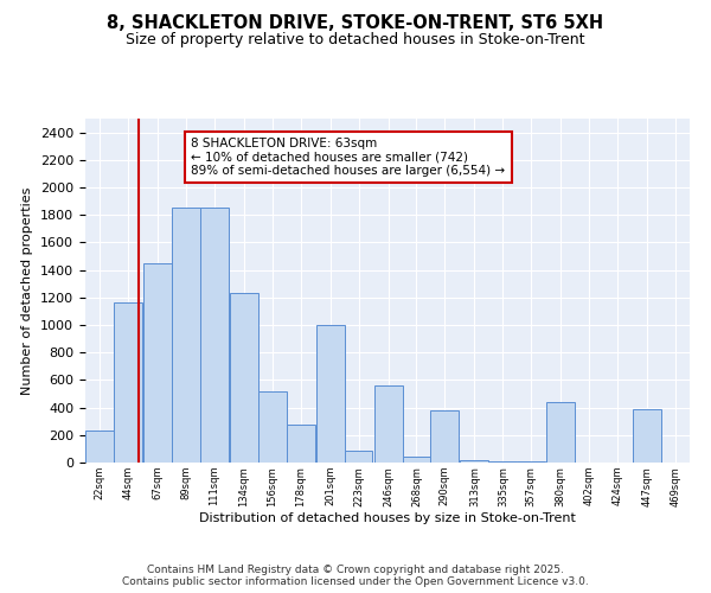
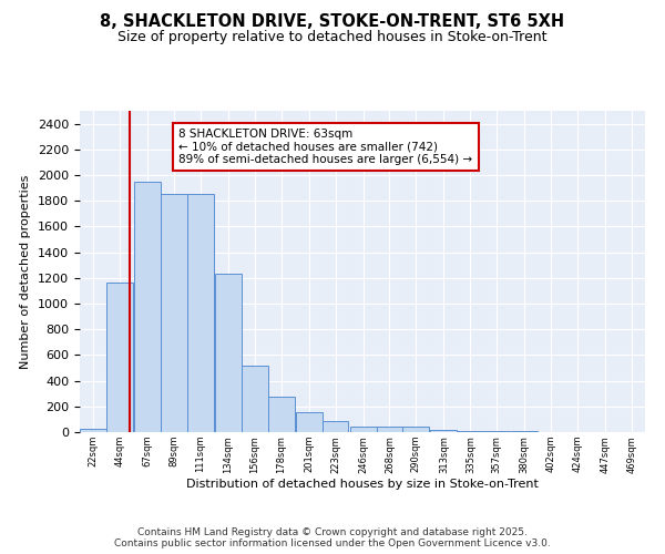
22sqm: 230 -> 20
67sqm: 1450 -> 1950
201sqm: 1000 -> 160
246sqm: 560 -> 40
290sqm: 380 -> 40
380sqm: 440 -> 0
447sqm: 390 -> 0
